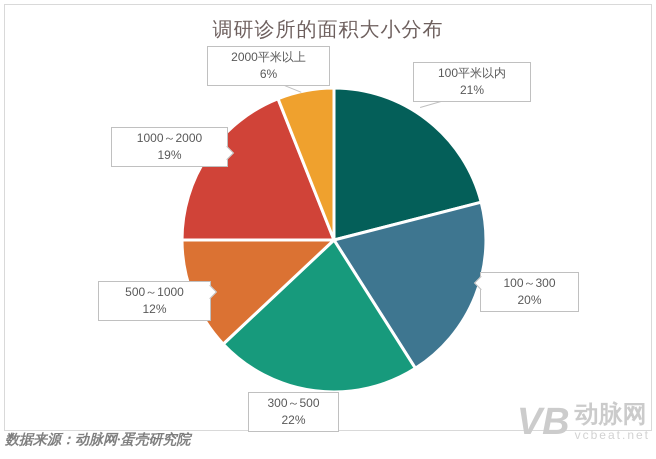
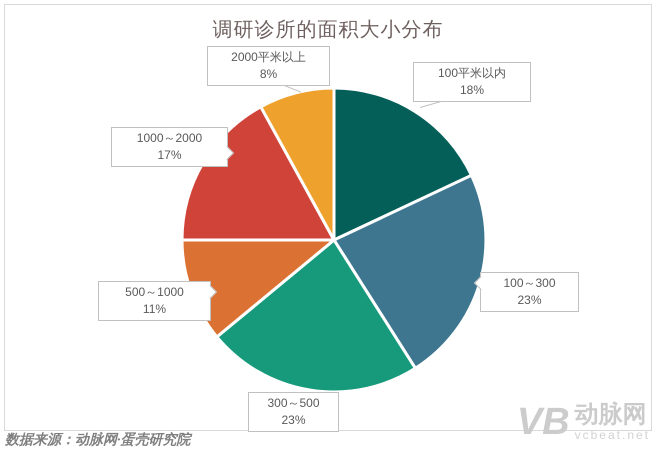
100平米以内: 21% -> 18%
100～300: 20% -> 23%
300～500: 22% -> 23%
500～1000: 12% -> 11%
1000～2000: 19% -> 17%
2000平米以上: 6% -> 8%
